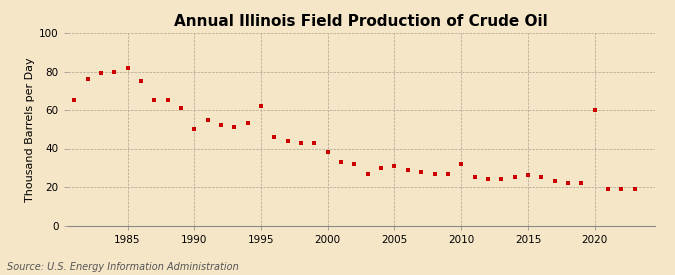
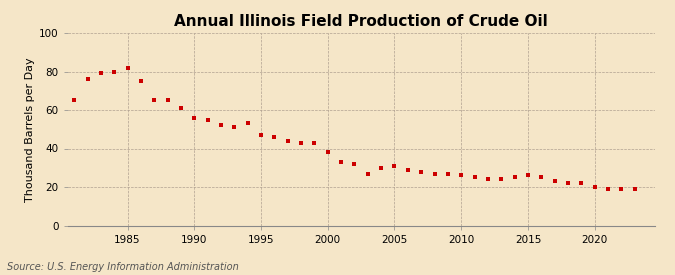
1990: 50 -> 56
1995: 62 -> 47
2010: 32 -> 26
2020: 60 -> 20
